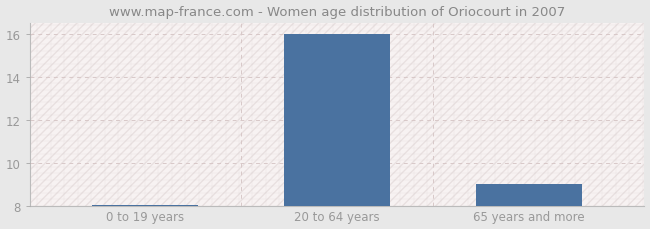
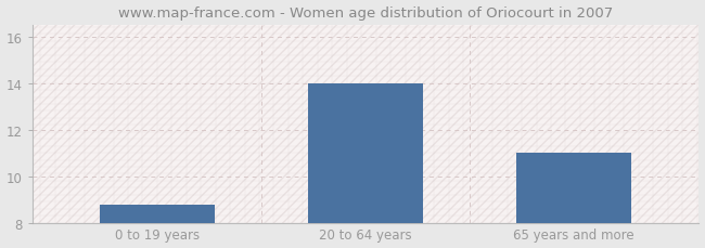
0 to 19 years: 8.05 -> 8.75
20 to 64 years: 16.00 -> 14.00
65 years and more: 9.00 -> 11.00
